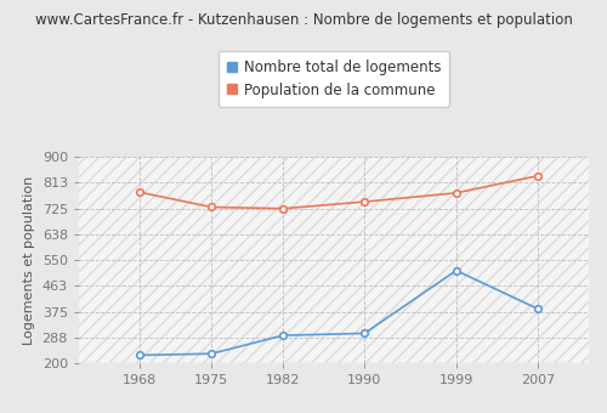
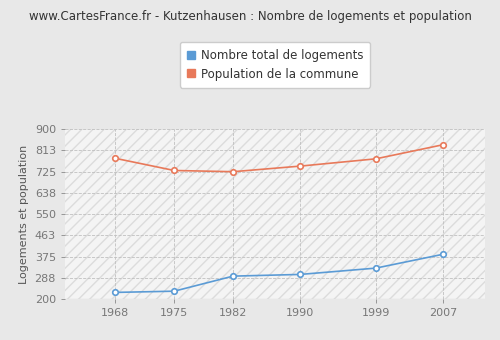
Nombre total de logements/1999: 515 -> 328
